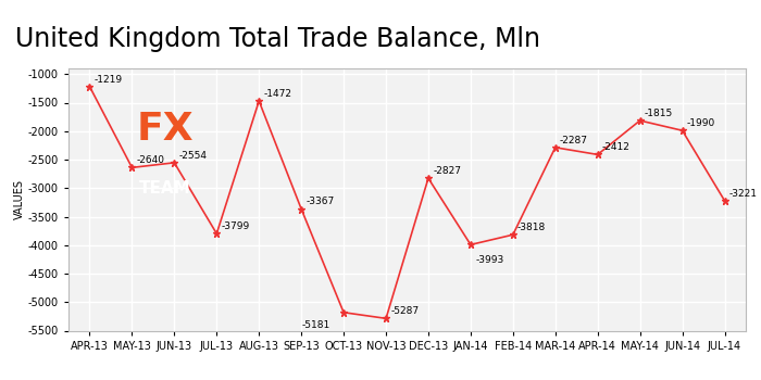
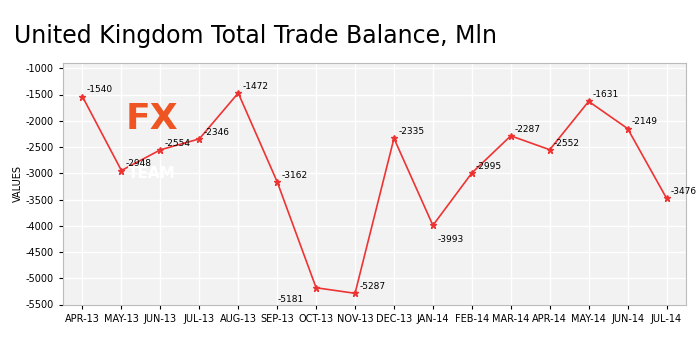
APR-13: -1219 -> -1540
MAY-13: -2640 -> -2950
JUL-13: -3799 -> -2346
SEP-13: -3367 -> -3162
DEC-13: -2827 -> -2335
FEB-14: -3818 -> -2995
APR-14: -2412 -> -2552
MAY-14: -1815 -> -1631
JUN-14: -1990 -> -2149
JUL-14: -3221 -> -3476
